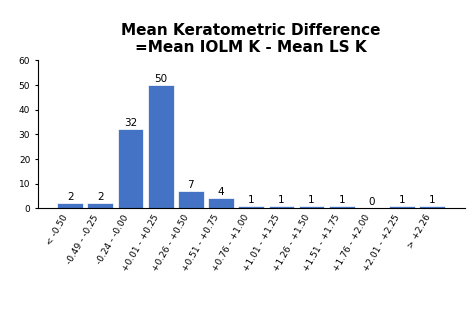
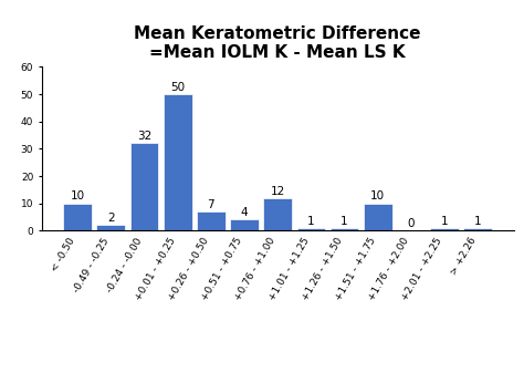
< -0.50: 2 -> 10
+0.76 - +1.00: 1 -> 12
+1.51 - +1.75: 1 -> 10
